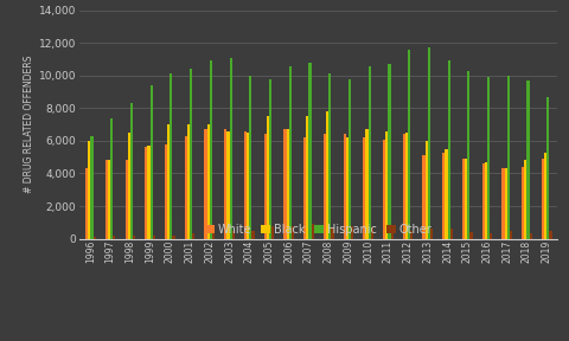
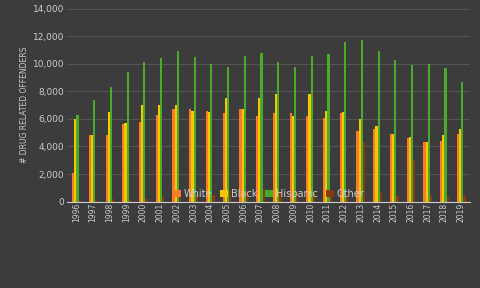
White/1996: 4,300 -> 2,100
Hispanic/2003: 11,100 -> 10,500
Black/2010: 6,700 -> 7,800
Other/2013: 600 -> 4,300
Other/2016: 300 -> 3,000
